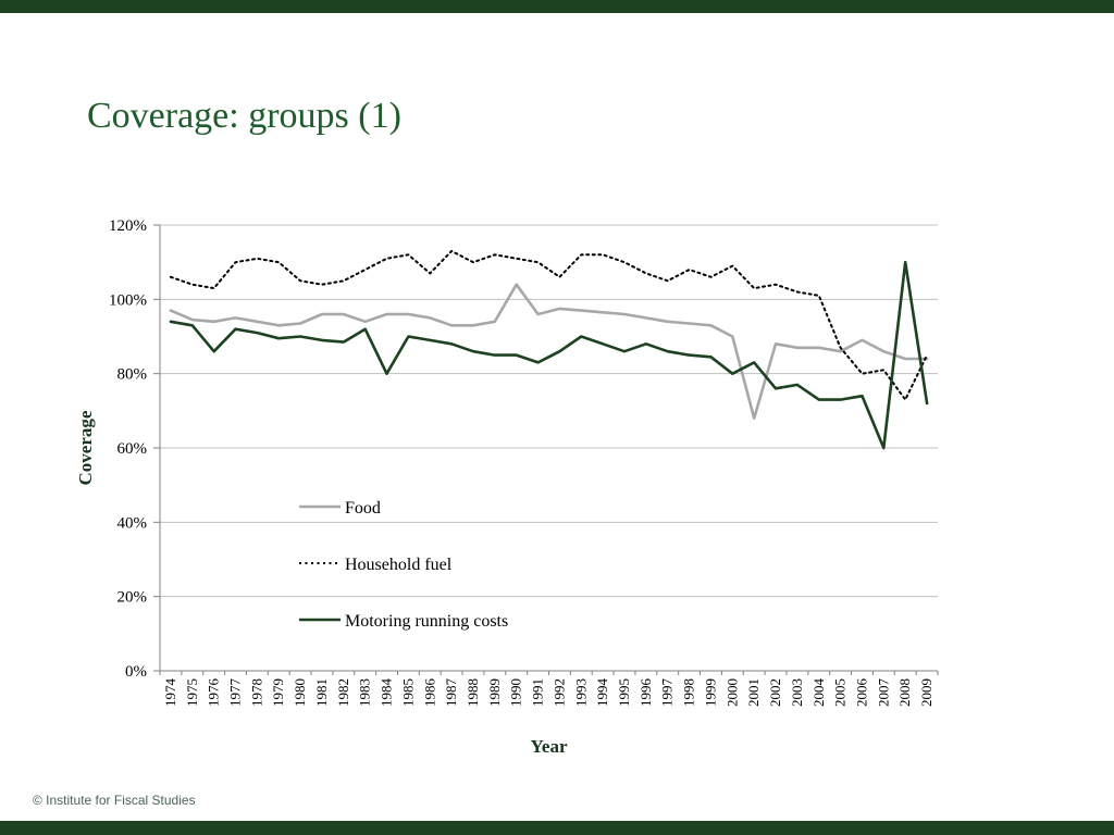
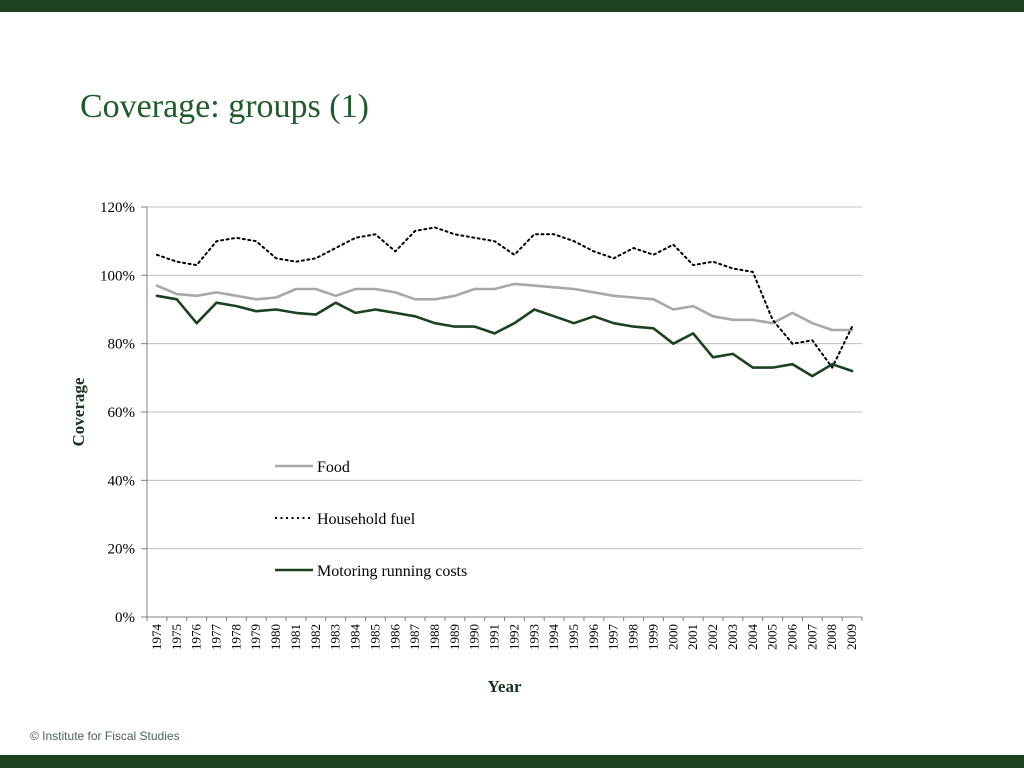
Motoring running costs/1984: 80% -> 89%
Household fuel/1988: 110% -> 114%
Food/1990: 104% -> 96%
Food/2001: 68% -> 91%
Motoring running costs/2007: 60% -> 70%
Motoring running costs/2008: 110% -> 74%
